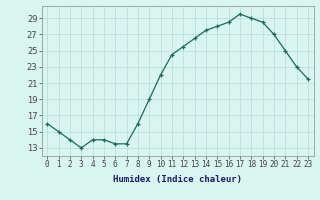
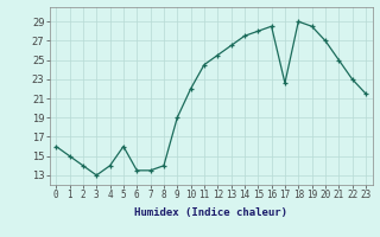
5: 14.0 -> 16.0
8: 16.0 -> 14.0
17: 29.5 -> 22.6
